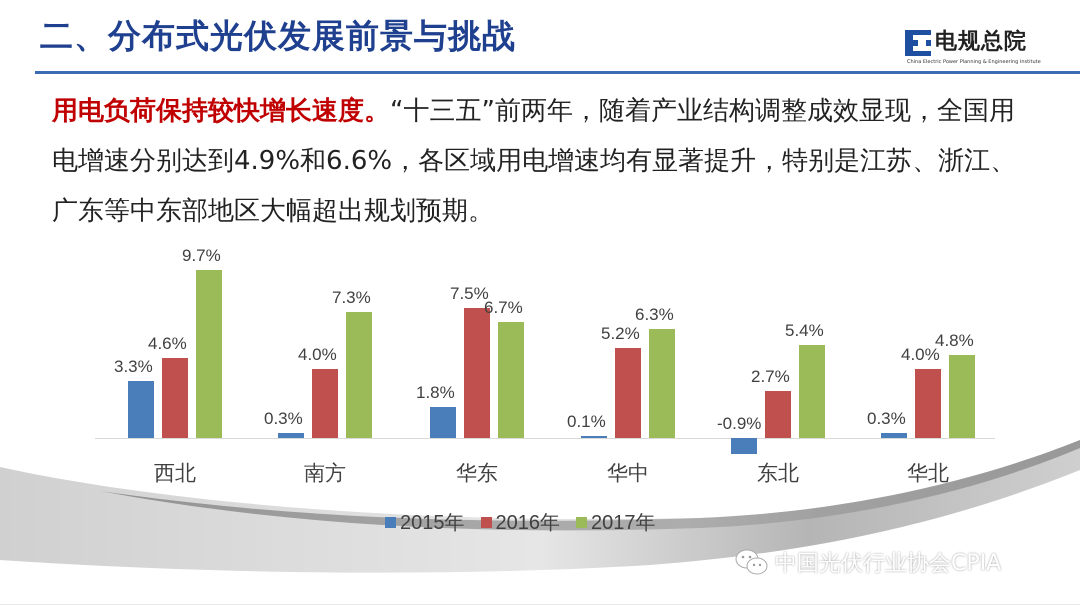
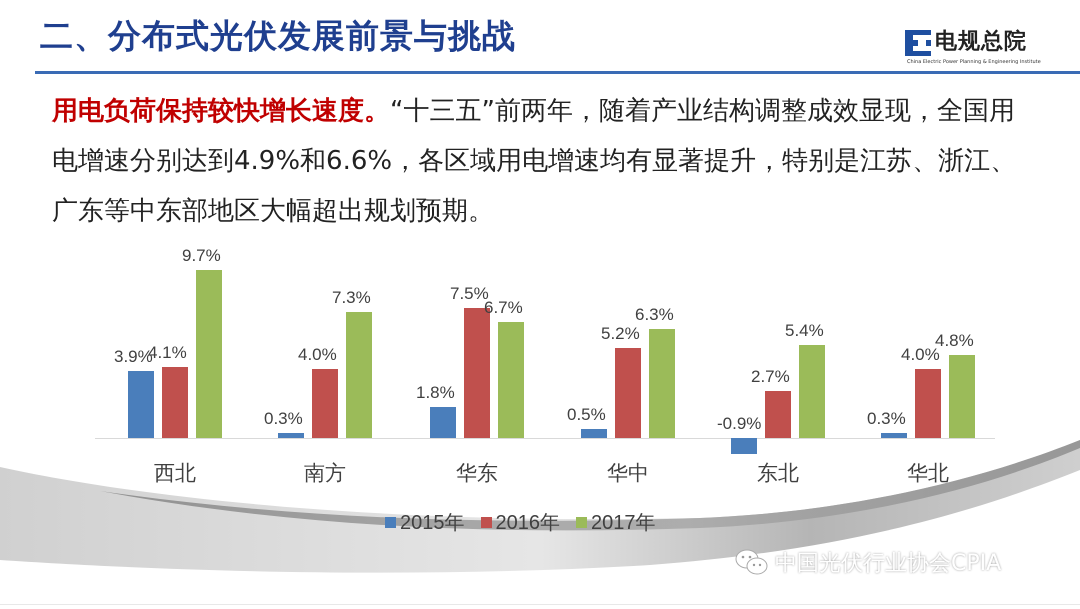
2015年/西北: 3.3% -> 3.9%
2016年/西北: 4.6% -> 4.1%
2015年/华中: 0.1% -> 0.5%
